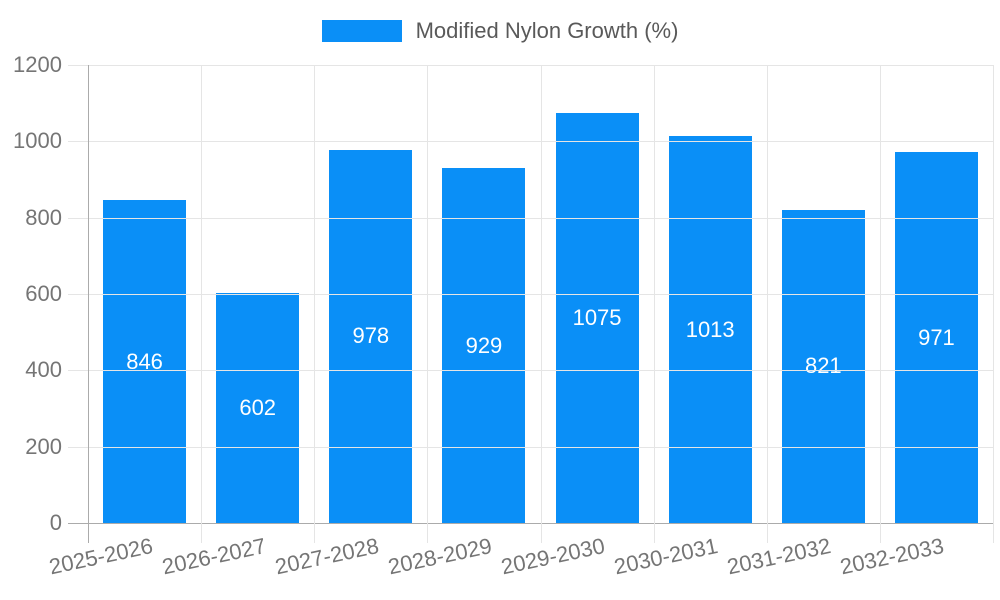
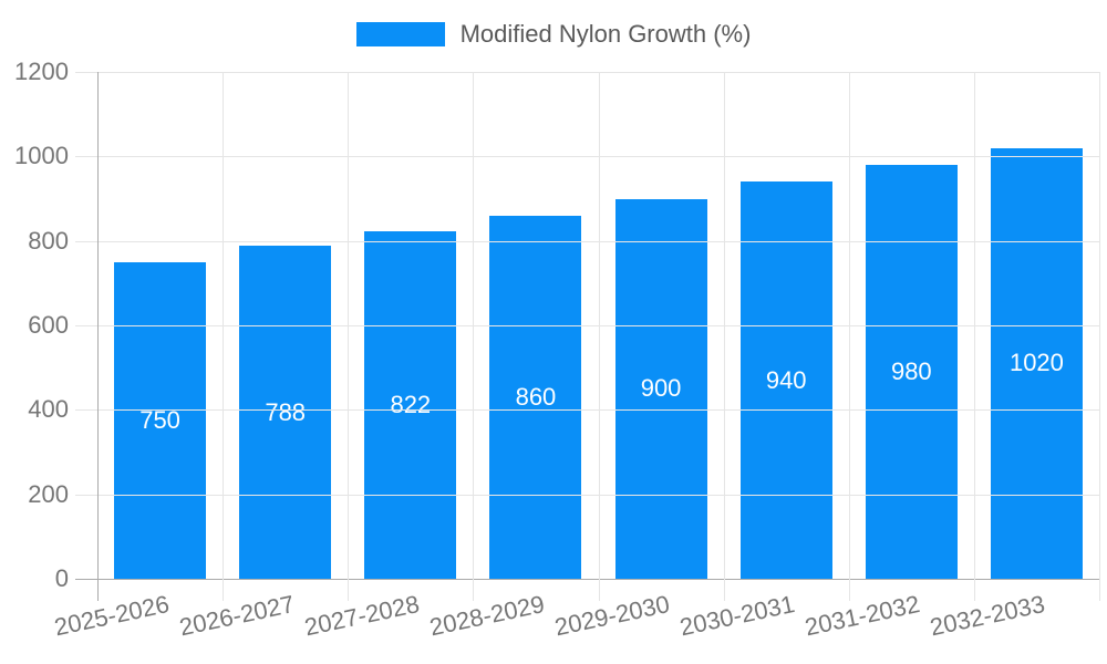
2025-2026: 846 -> 750
2026-2027: 602 -> 788
2027-2028: 978 -> 822
2028-2029: 929 -> 860
2029-2030: 1075 -> 900
2030-2031: 1013 -> 940
2031-2032: 821 -> 980
2032-2033: 971 -> 1020
